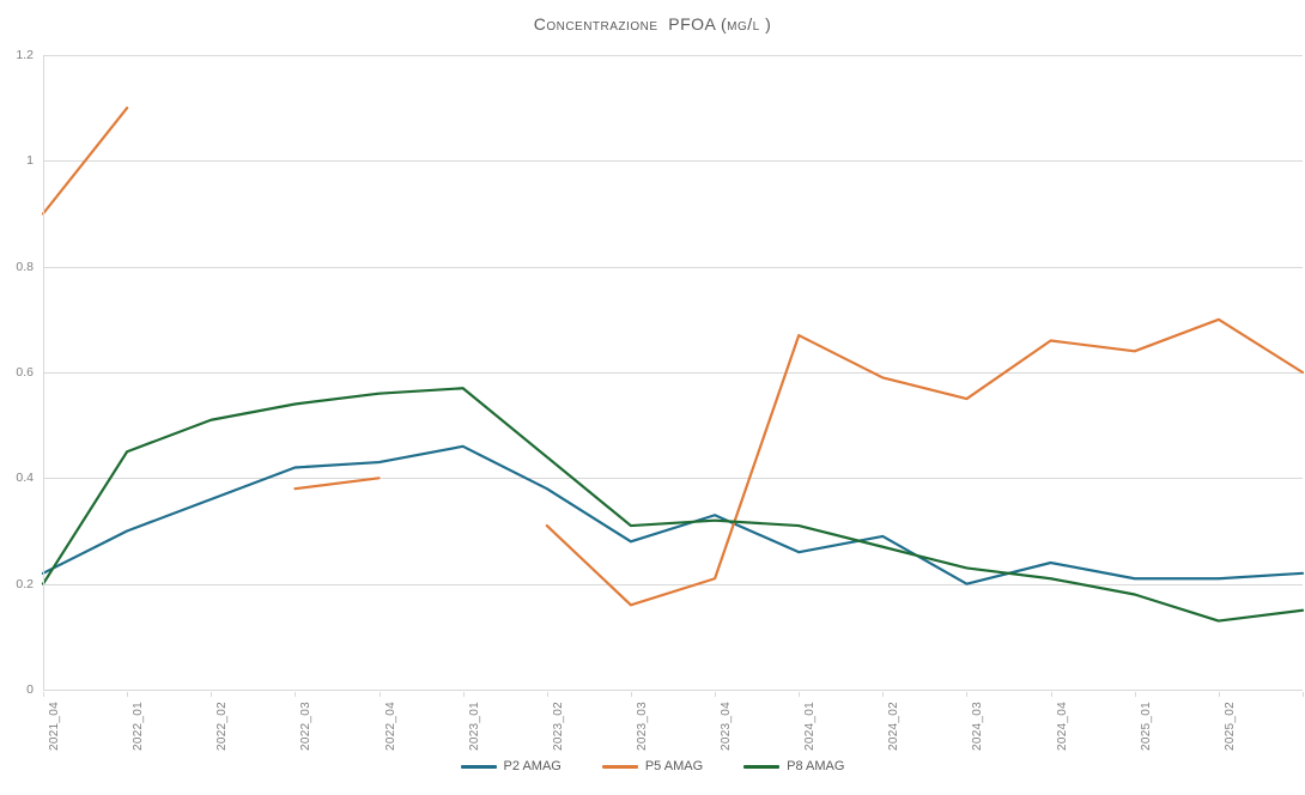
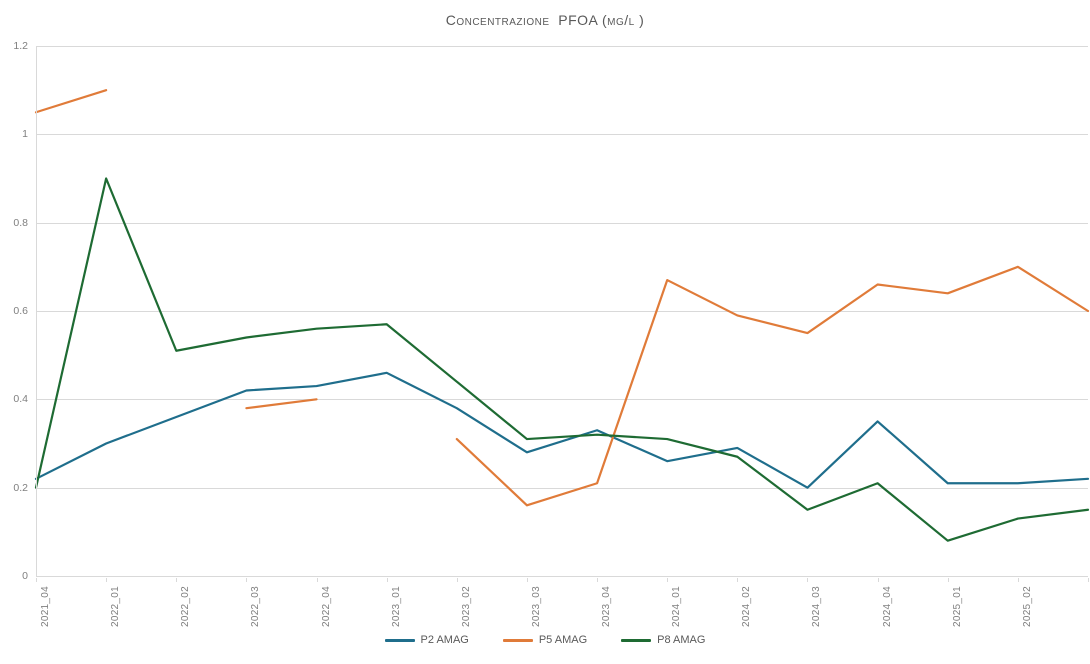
P5 AMAG/2021_04: 0.90 -> 1.05
P8 AMAG/2022_01: 0.45 -> 0.90
P8 AMAG/2024_03: 0.23 -> 0.15
P2 AMAG/2024_04: 0.24 -> 0.35
P8 AMAG/2025_01: 0.18 -> 0.08
